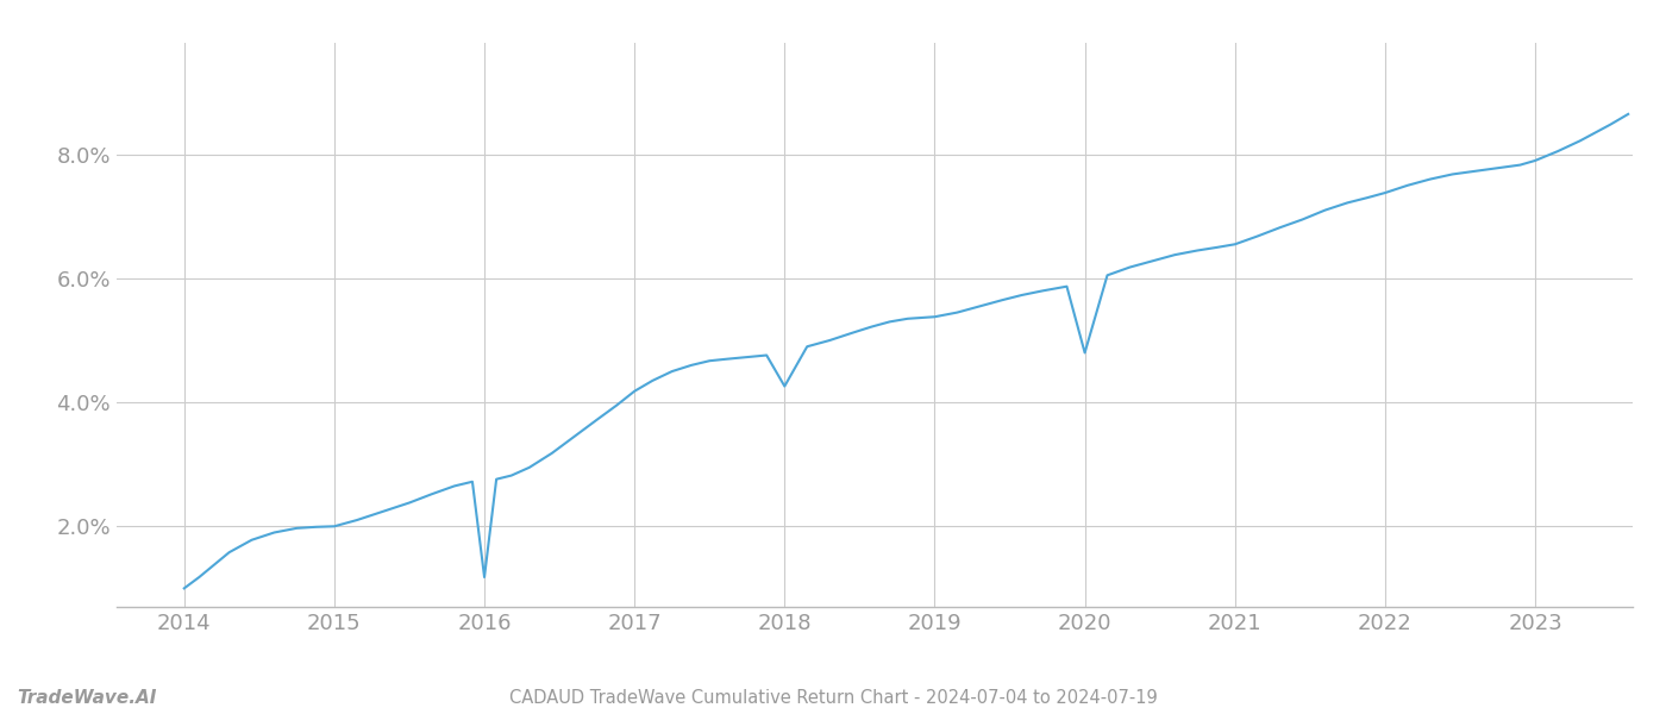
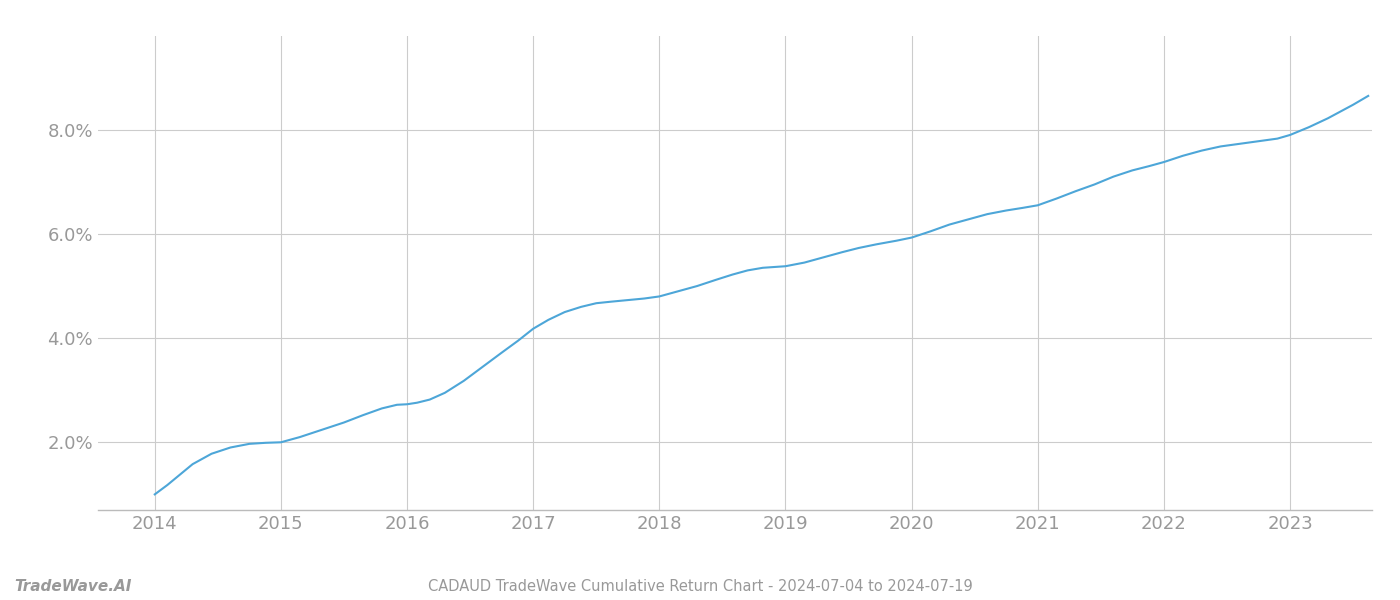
2016: 1.18% -> 2.73%
2018: 4.26% -> 4.80%
2020: 4.80% -> 5.93%
